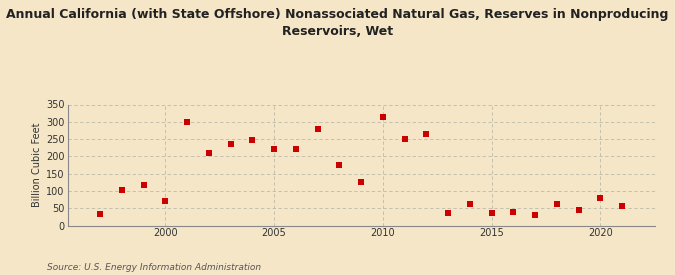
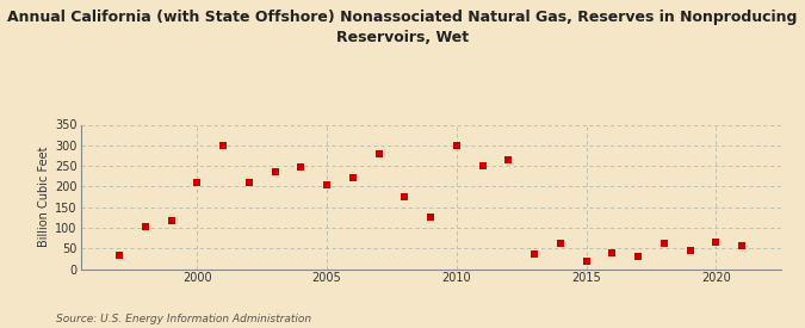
2000: 72 -> 210
2005: 220 -> 205
2010: 315 -> 300
2015: 37 -> 20
2020: 80 -> 65
